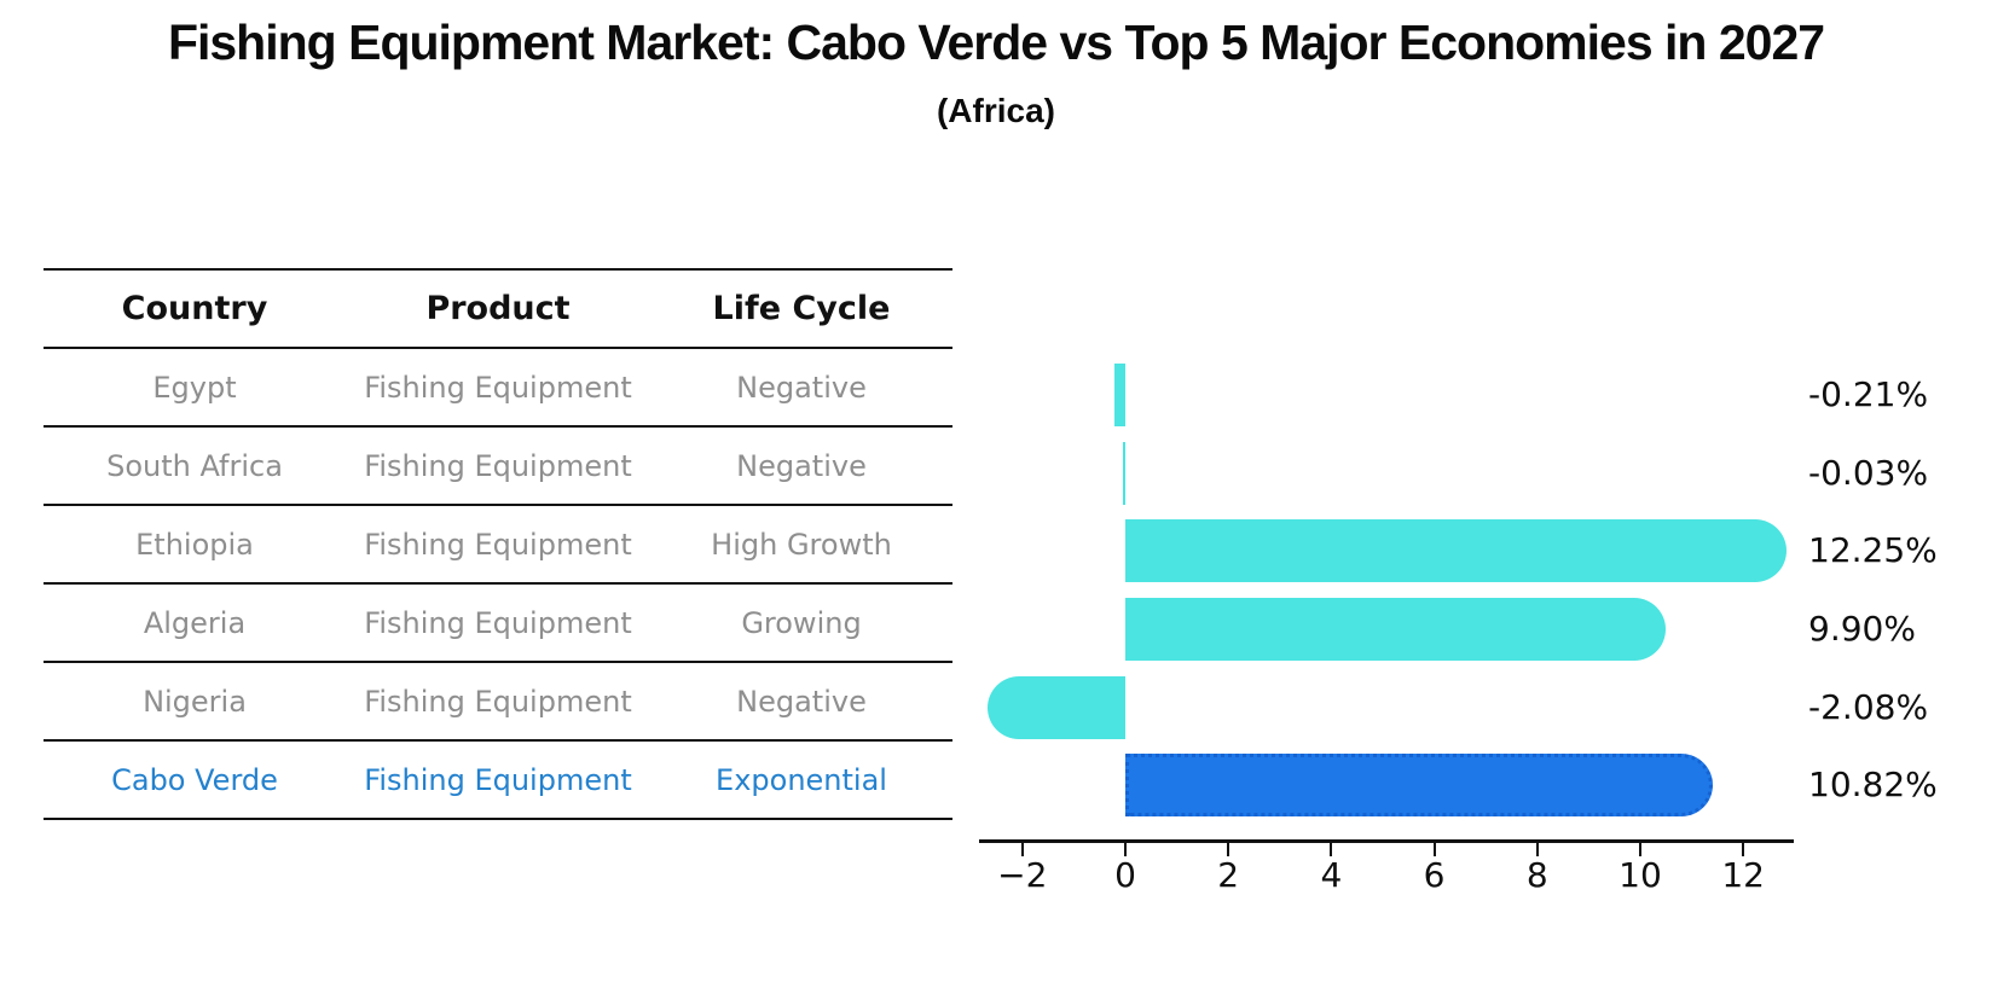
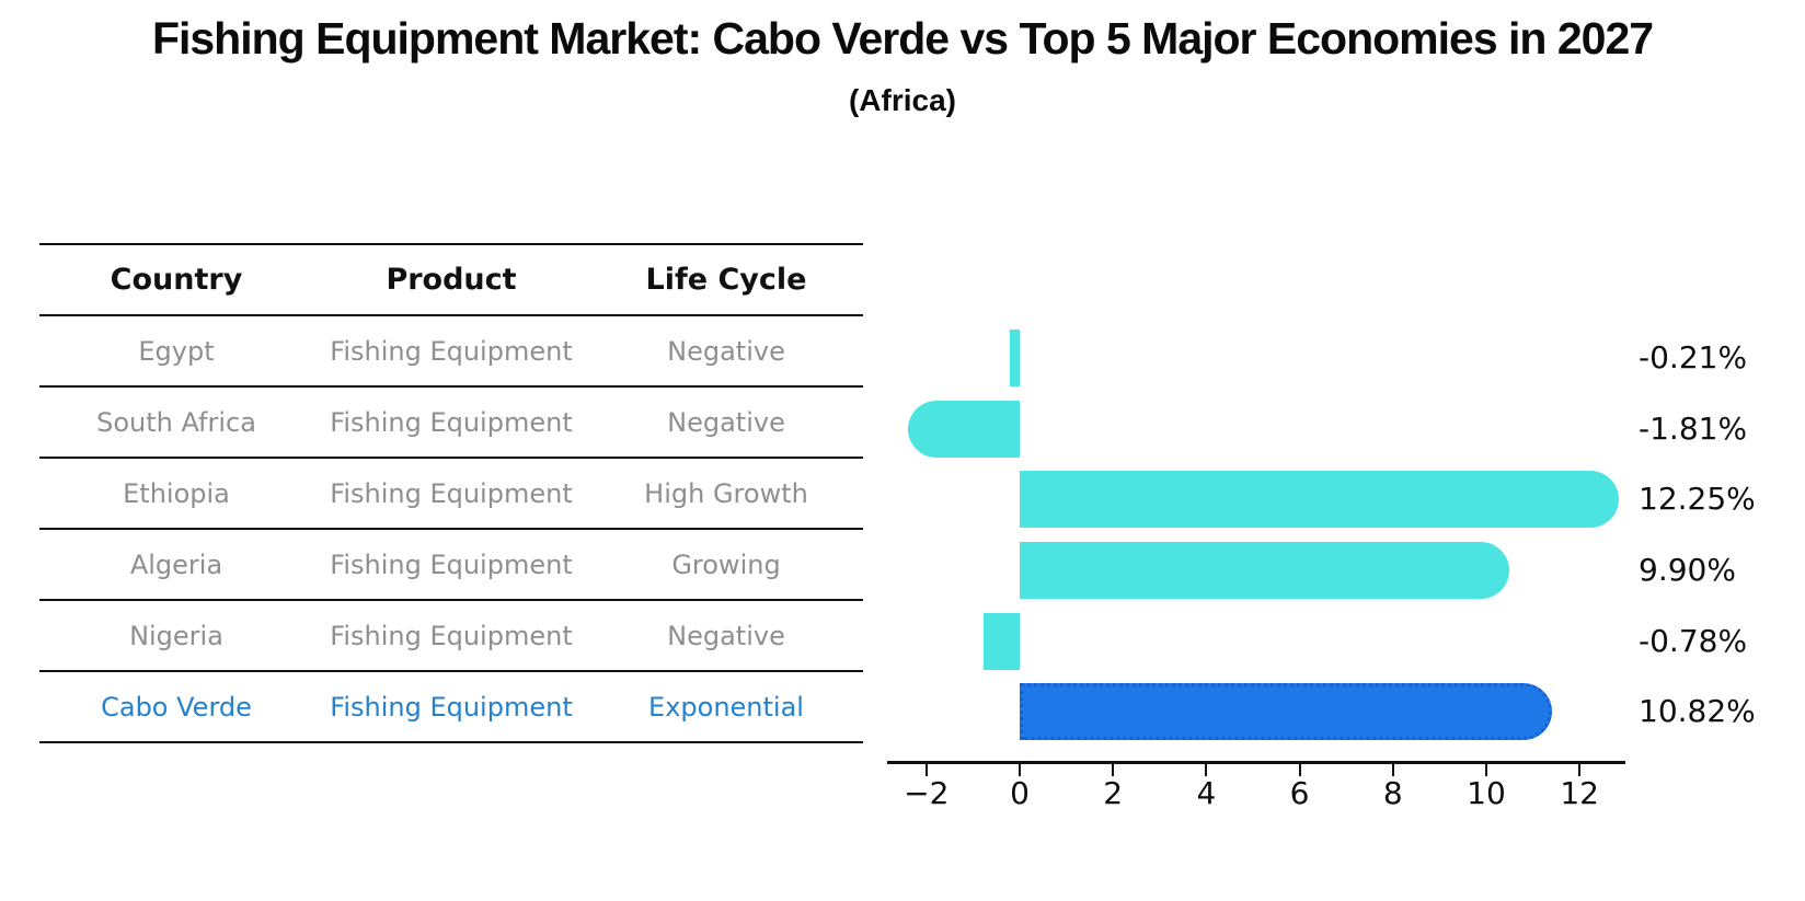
South Africa: -0.03% -> -1.81%
Nigeria: -2.08% -> -0.78%
